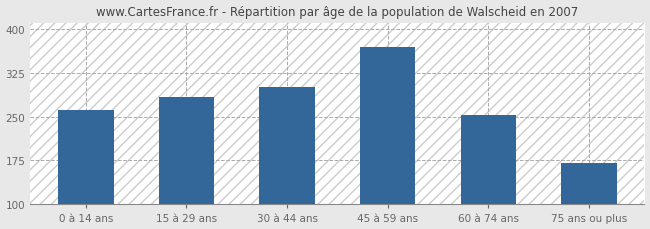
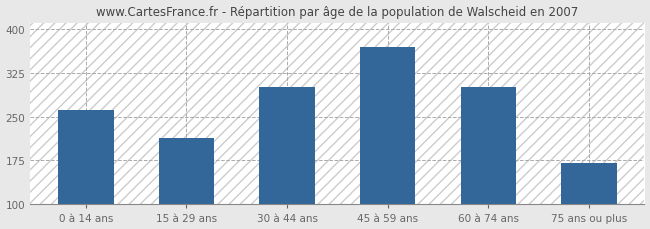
15 à 29 ans: 284 -> 213
60 à 74 ans: 252 -> 300
